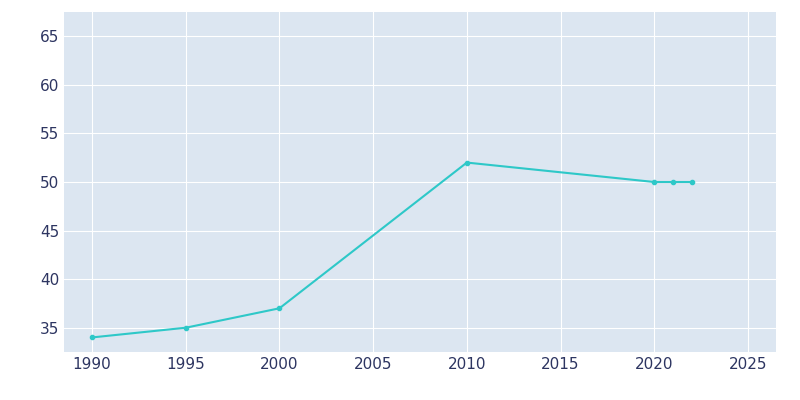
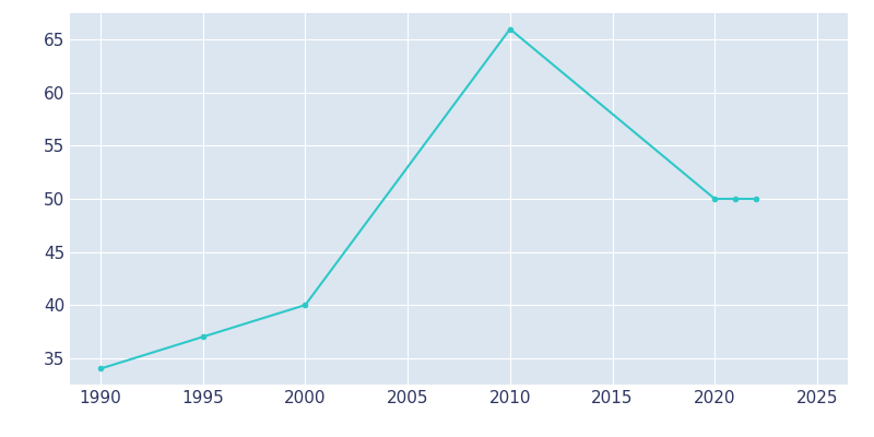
1995: 35 -> 37
2000: 37 -> 40
2010: 52 -> 66
